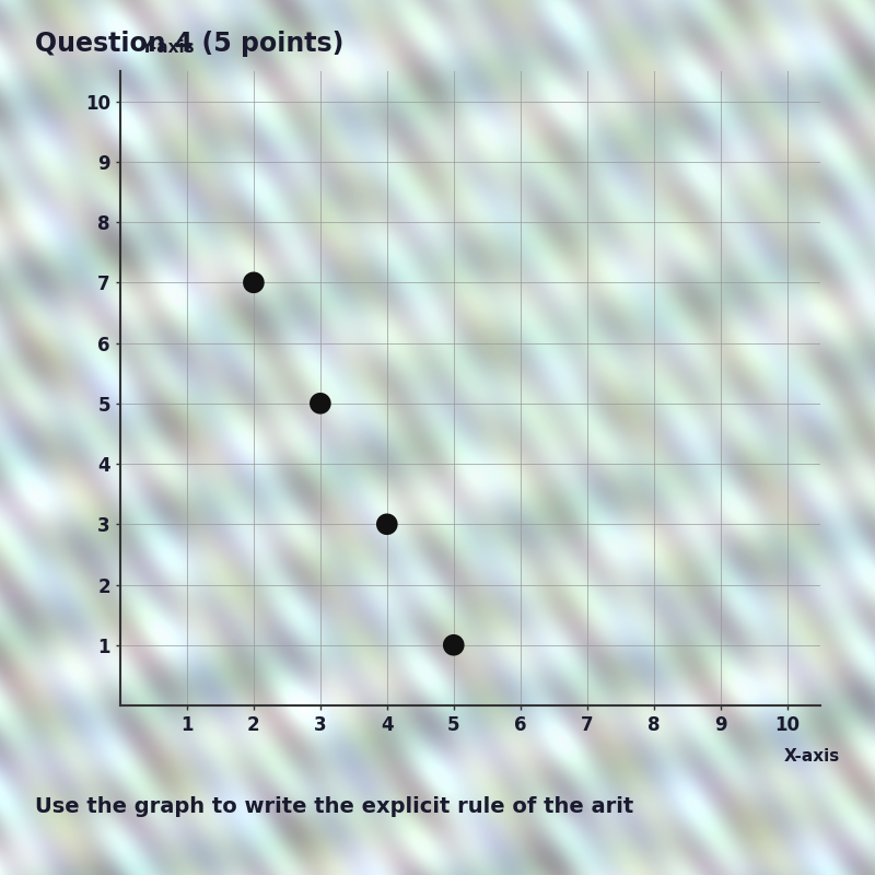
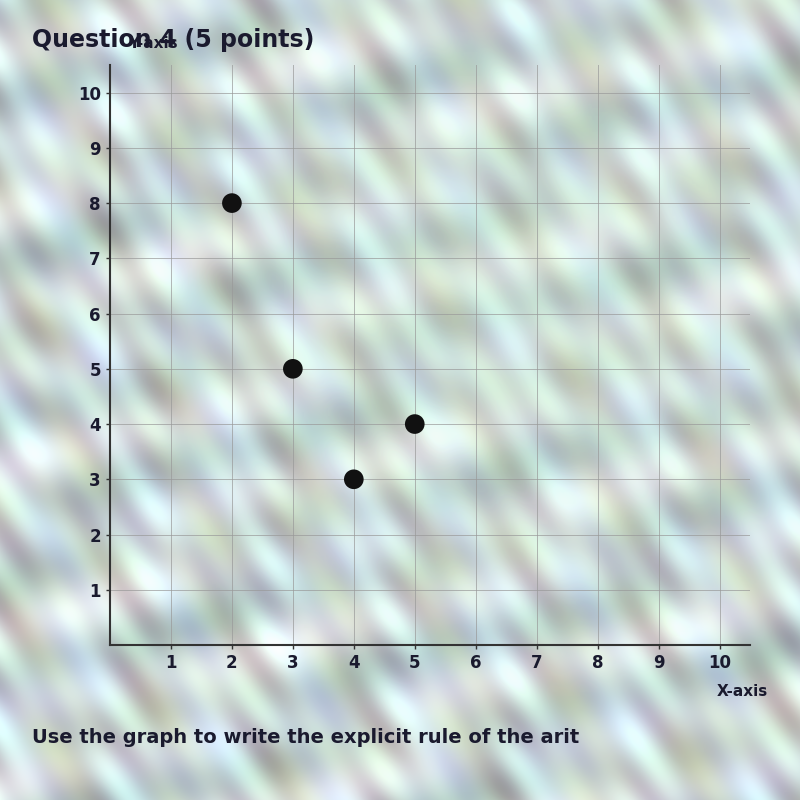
2: 7 -> 8
5: 1 -> 4
